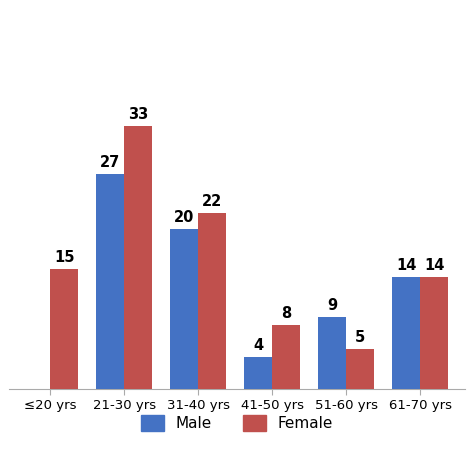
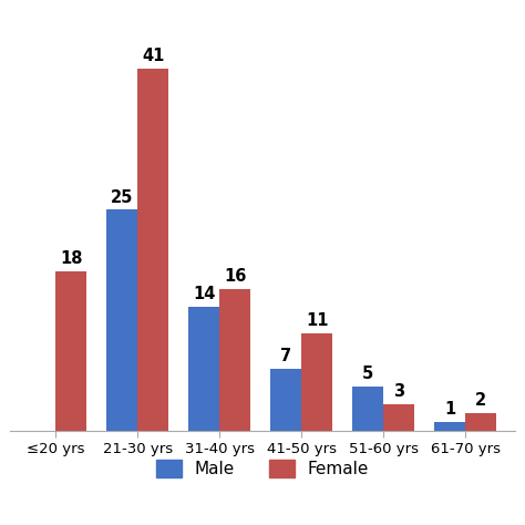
Female/≤20 yrs: 15 -> 18
Male/21-30 yrs: 27 -> 25
Female/21-30 yrs: 33 -> 41
Male/31-40 yrs: 20 -> 14
Female/31-40 yrs: 22 -> 16
Male/41-50 yrs: 4 -> 7
Female/41-50 yrs: 8 -> 11
Male/51-60 yrs: 9 -> 5
Female/51-60 yrs: 5 -> 3
Male/61-70 yrs: 14 -> 1
Female/61-70 yrs: 14 -> 2
